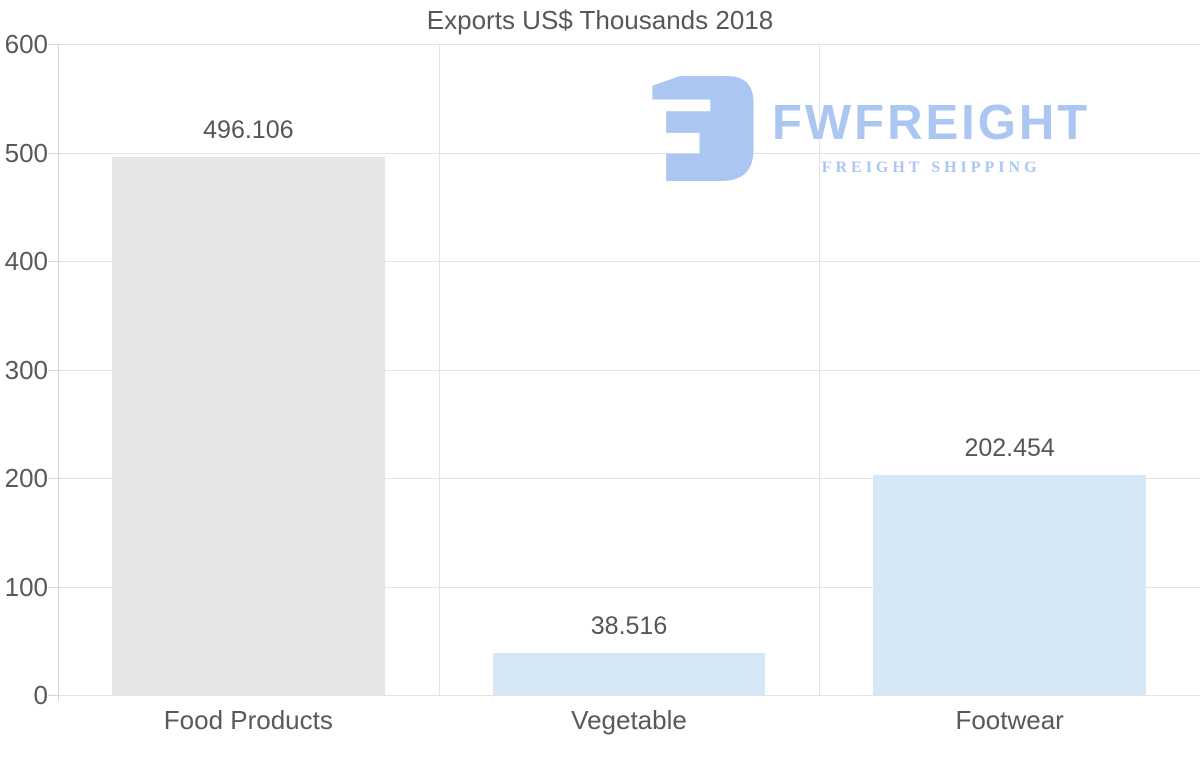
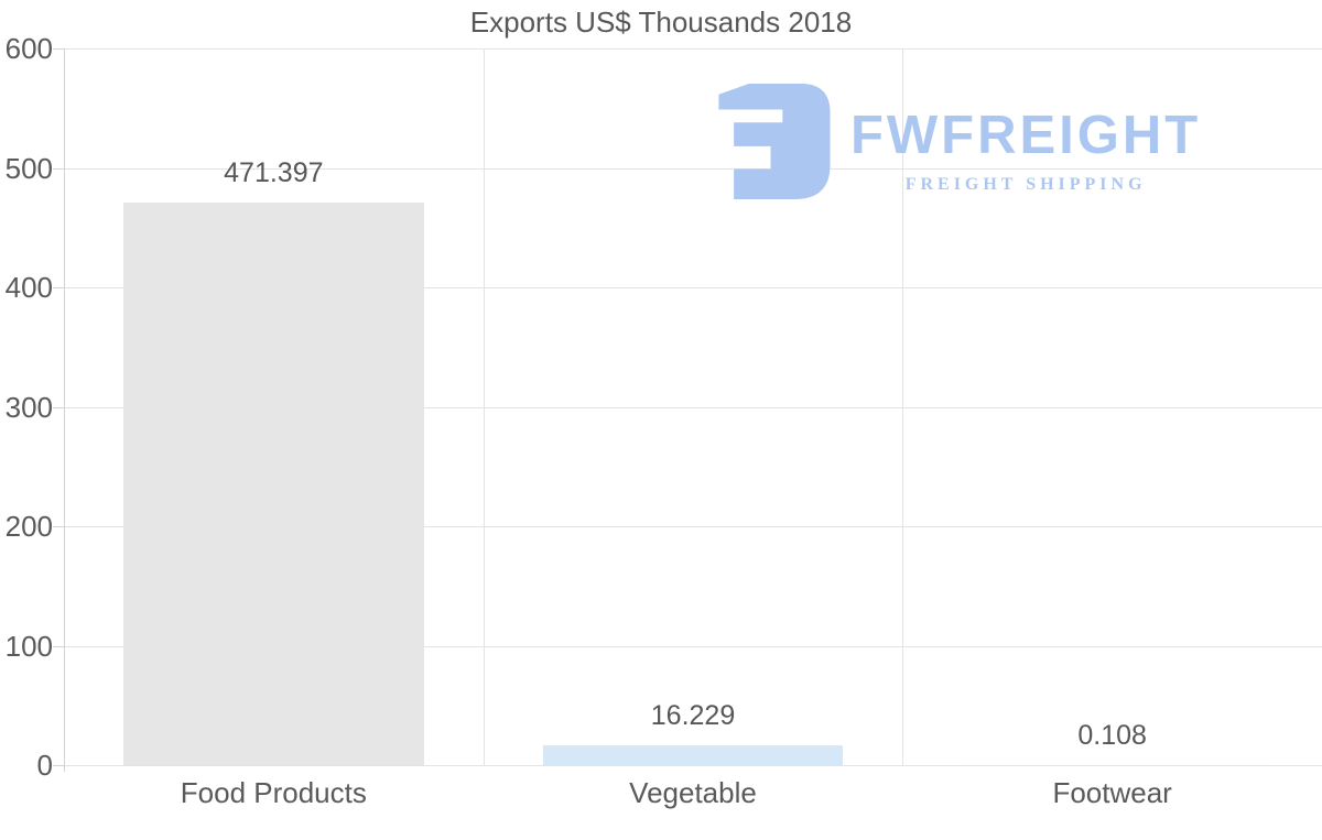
Food Products: 496.106 -> 471.397
Vegetable: 38.516 -> 16.229
Footwear: 202.454 -> 0.108
